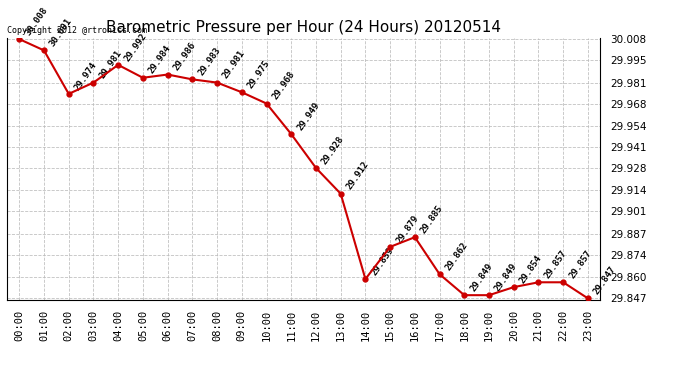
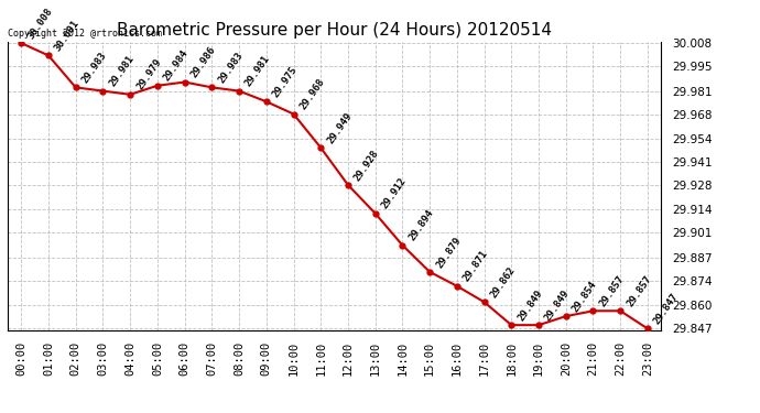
02:00: 29.974 -> 29.983
04:00: 29.992 -> 29.979
14:00: 29.859 -> 29.894
16:00: 29.885 -> 29.871
